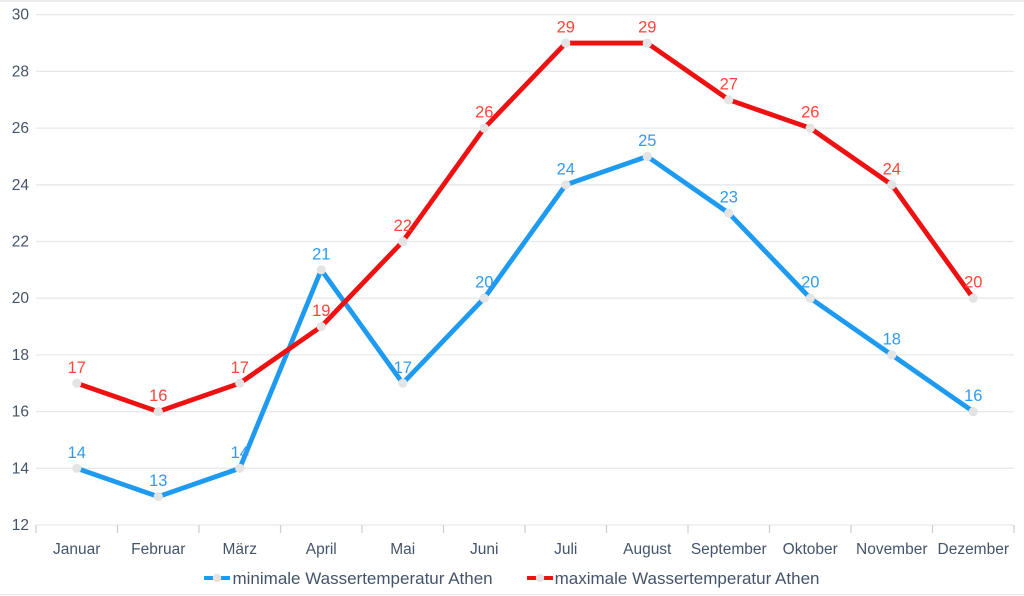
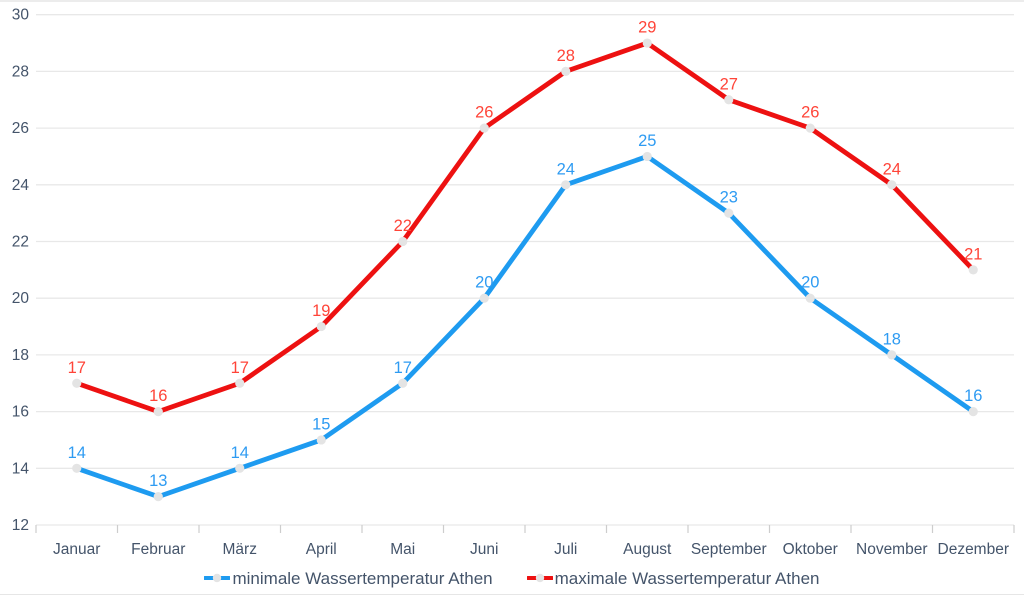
minimale Wassertemperatur Athen/April: 21 -> 15
maximale Wassertemperatur Athen/Juli: 29 -> 28
maximale Wassertemperatur Athen/Dezember: 20 -> 21
